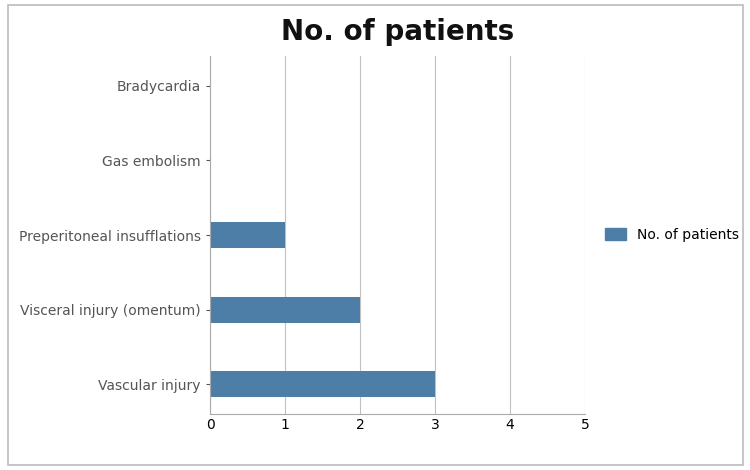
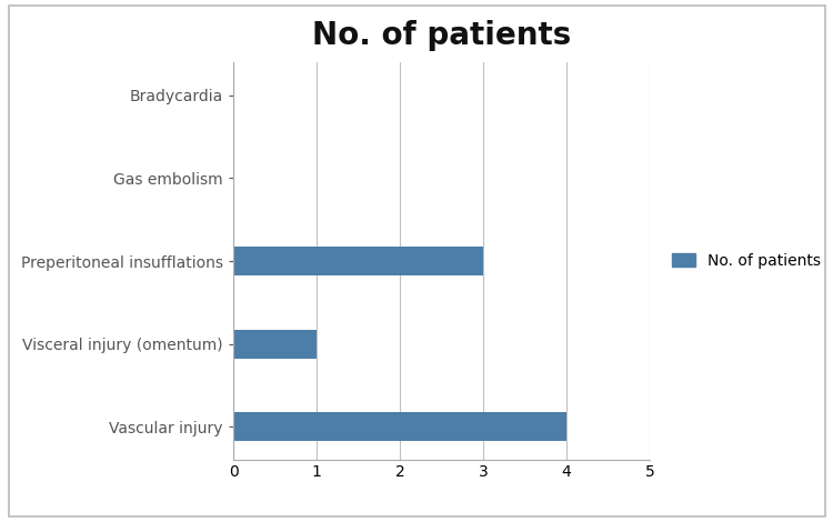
Preperitoneal insufflations: 1 -> 3
Visceral injury (omentum): 2 -> 1
Vascular injury: 3 -> 4
